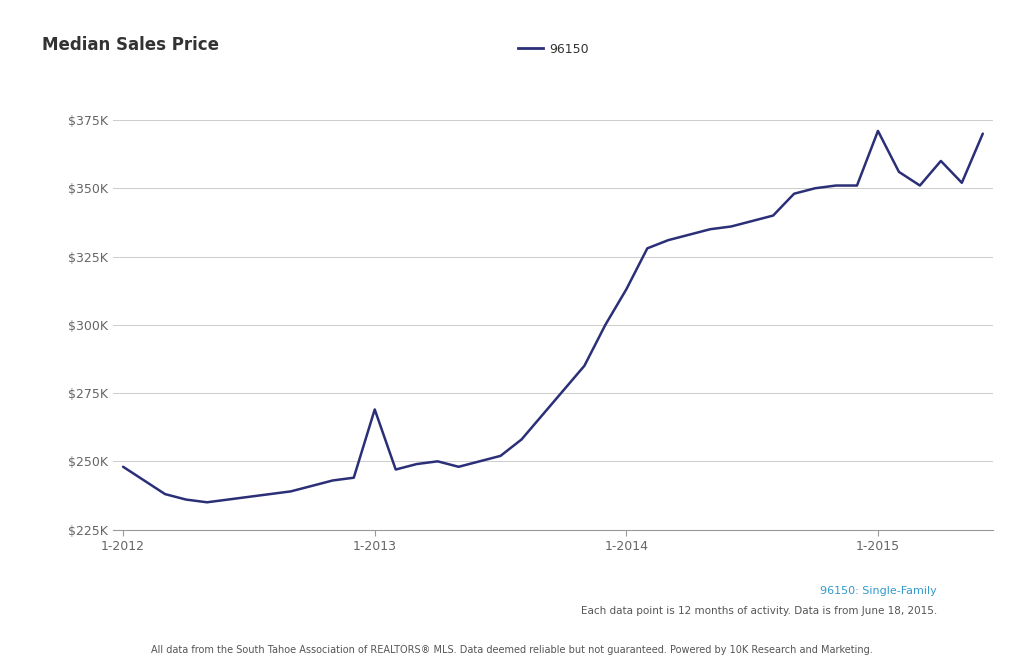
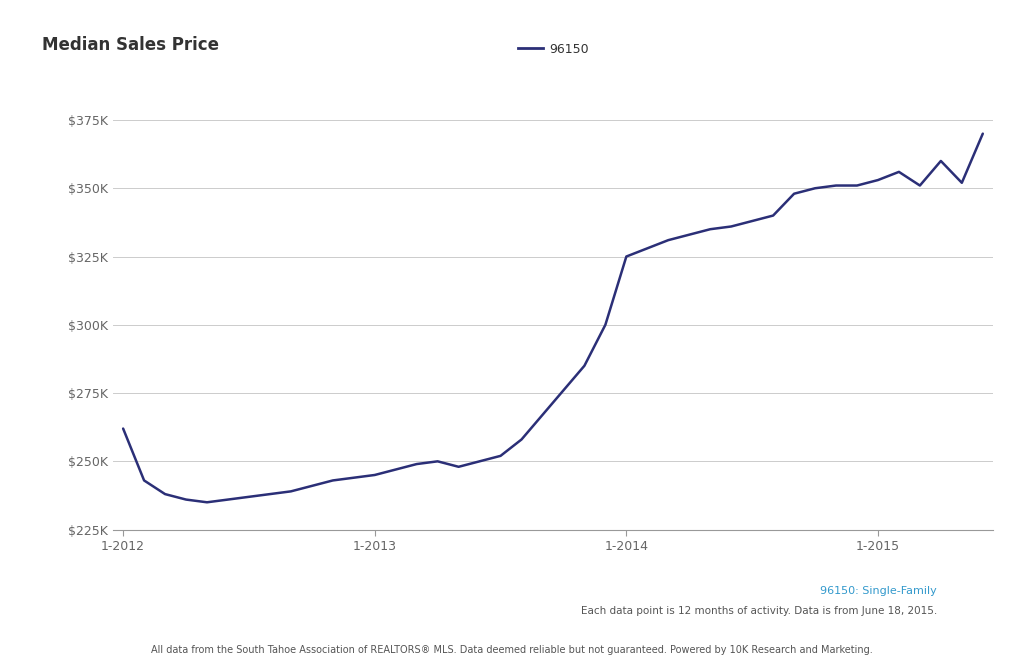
1-2012: $248K -> $262K
1-2013: $269K -> $245K
1-2014: $313K -> $325K
1-2015: $371K -> $353K
